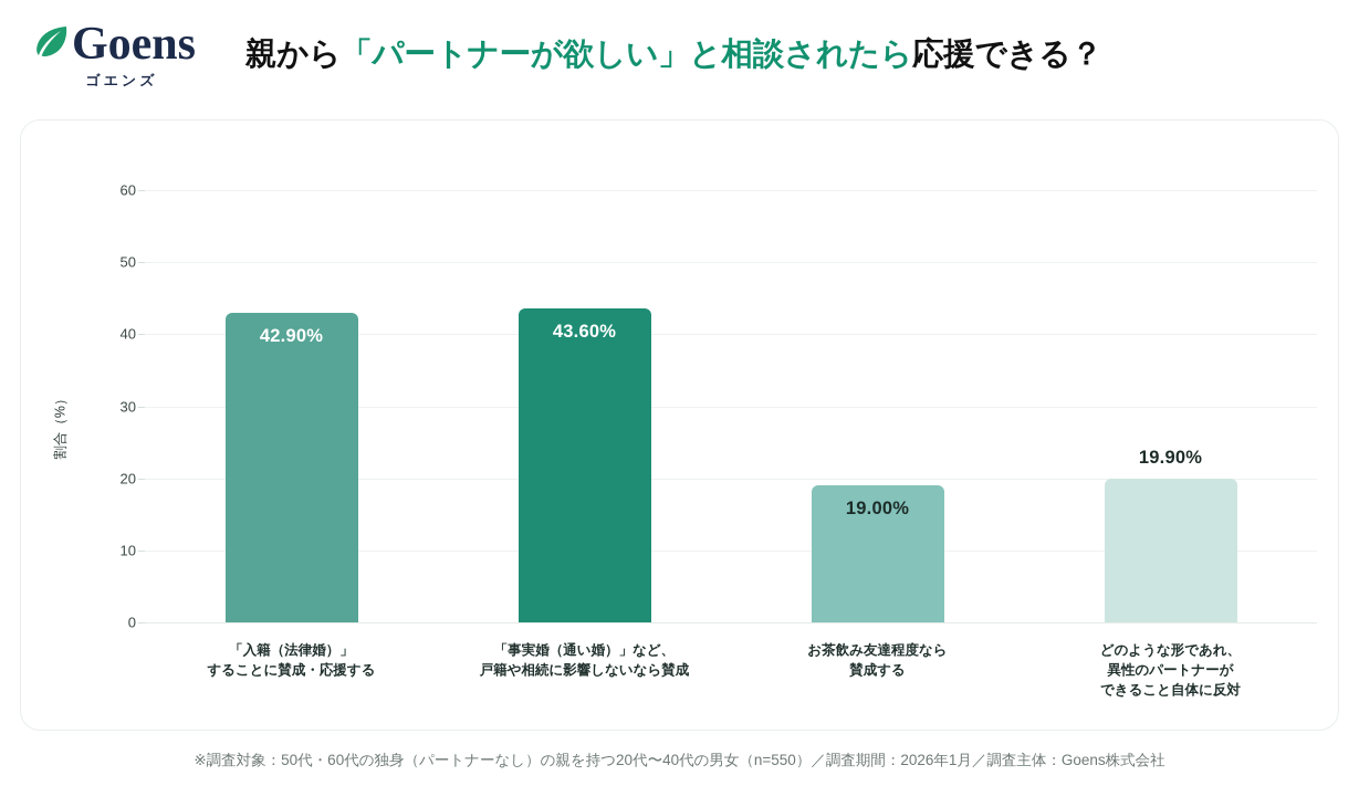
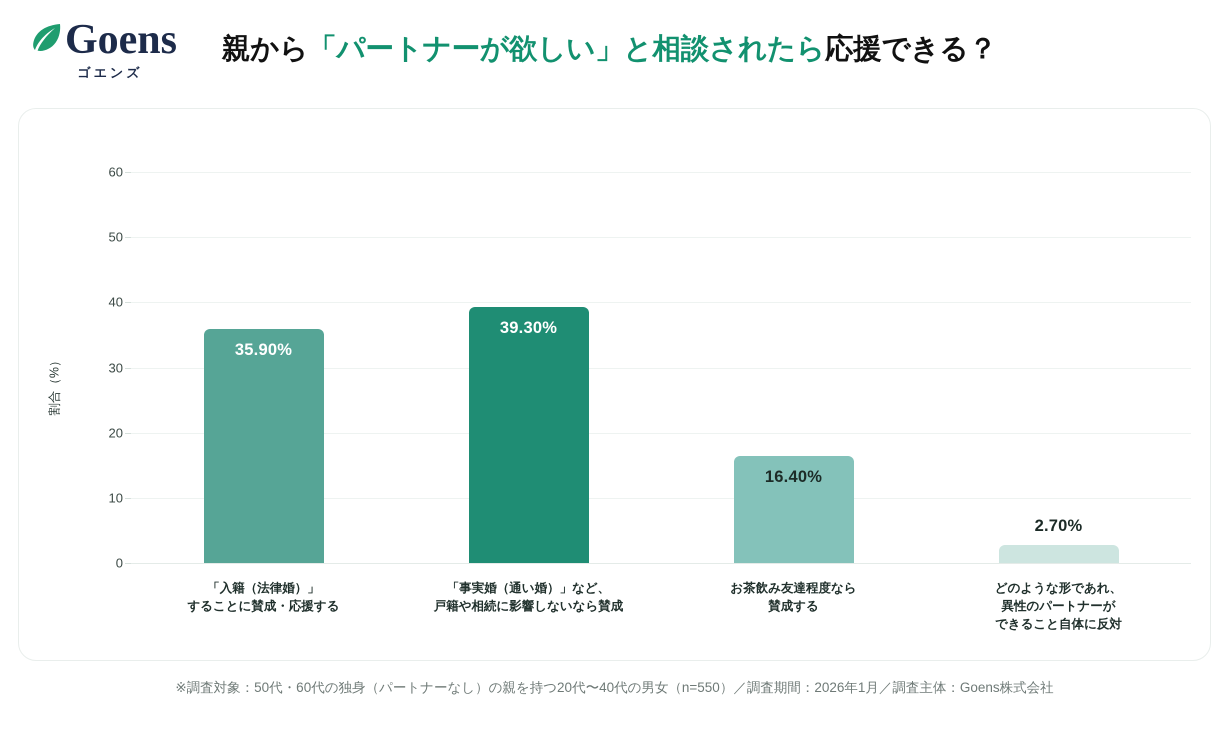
「入籍（法律婚）」 することに賛成・応援する: 42.90% -> 35.90%
「事実婚（通い婚）」など、 戸籍や相続に影響しないなら賛成: 43.60% -> 39.30%
お茶飲み友達程度なら 賛成する: 19.00% -> 16.40%
どのような形であれ、 異性のパートナーが できること自体に反対: 19.90% -> 2.70%
